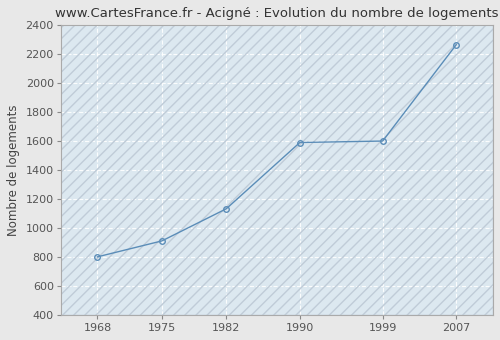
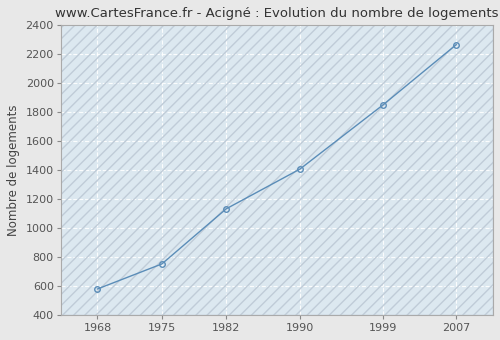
1968: 800 -> 580
1975: 910 -> 750
1990: 1590 -> 1410
1999: 1600 -> 1850
